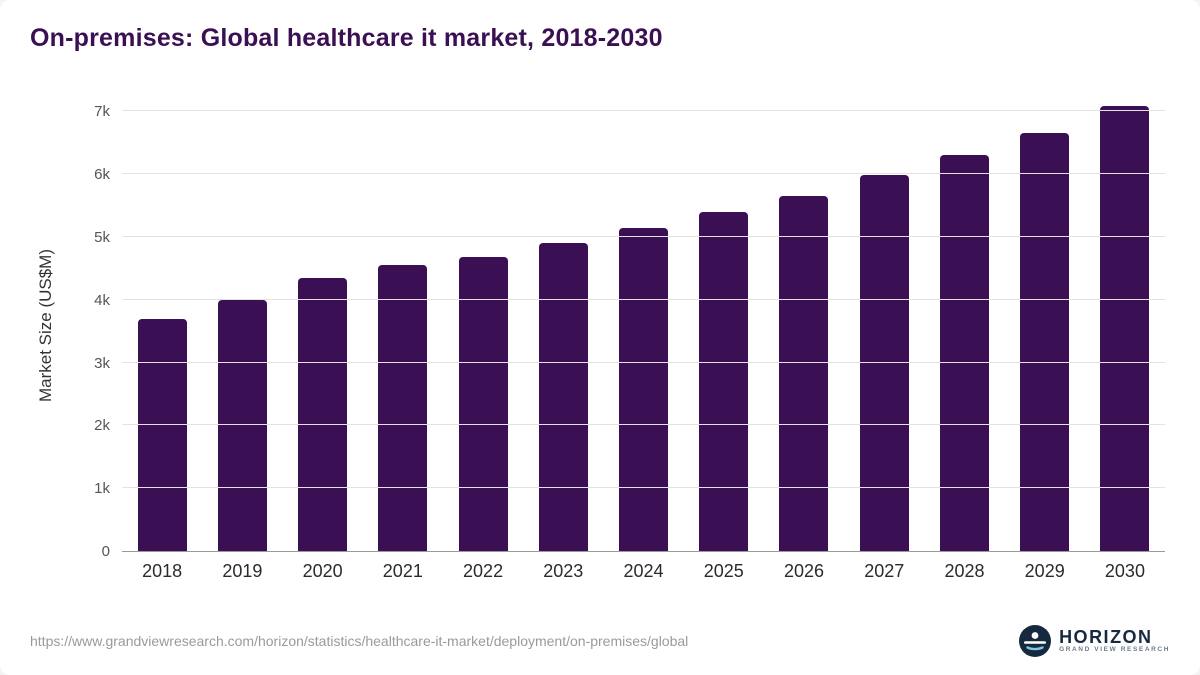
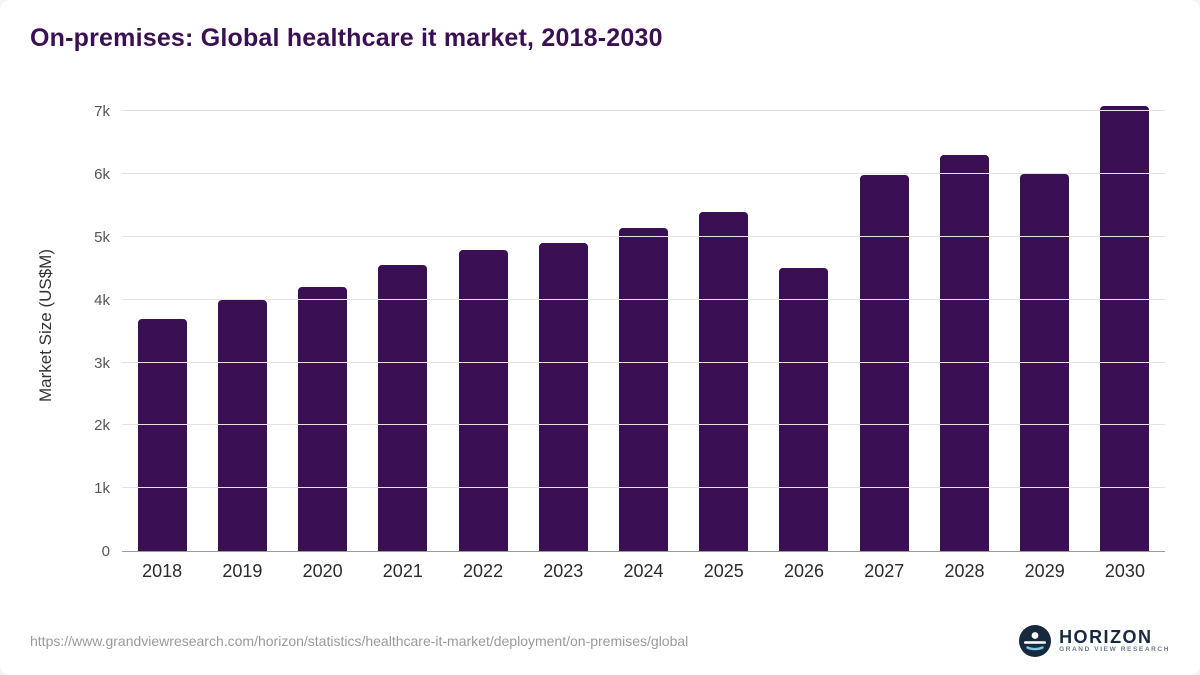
2020: 4.4k -> 4.2k
2022: 4.7k -> 4.8k
2026: 5.6k -> 4.5k
2029: 6.6k -> 6.0k
